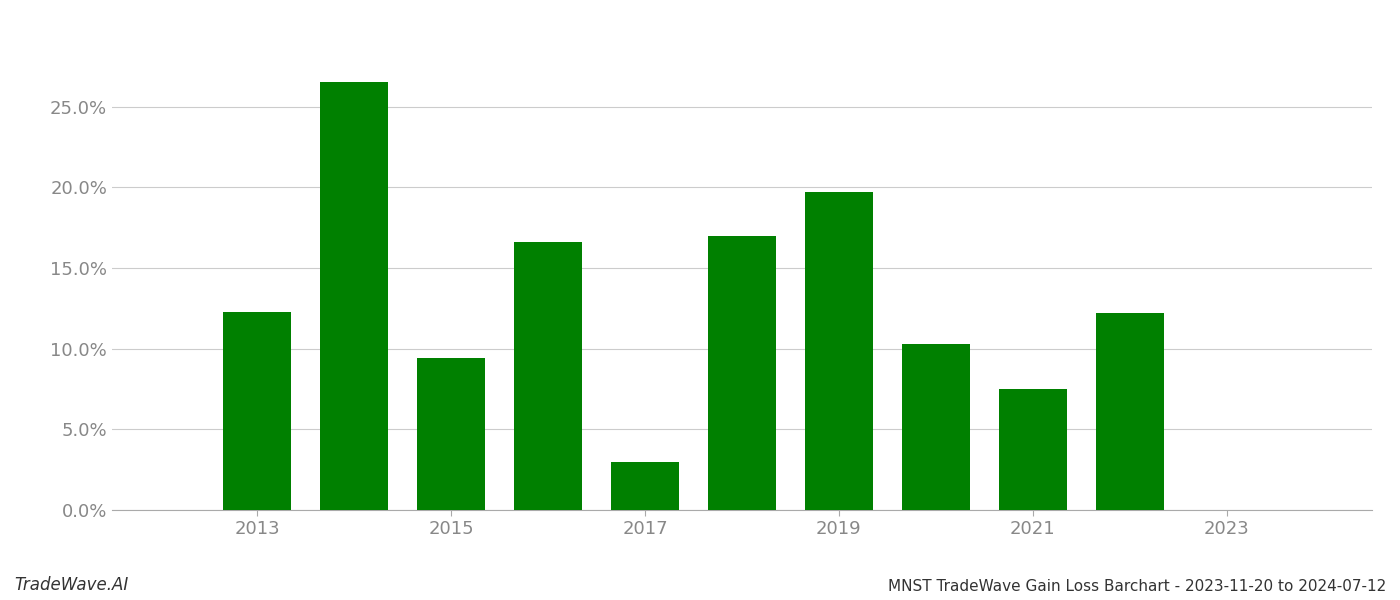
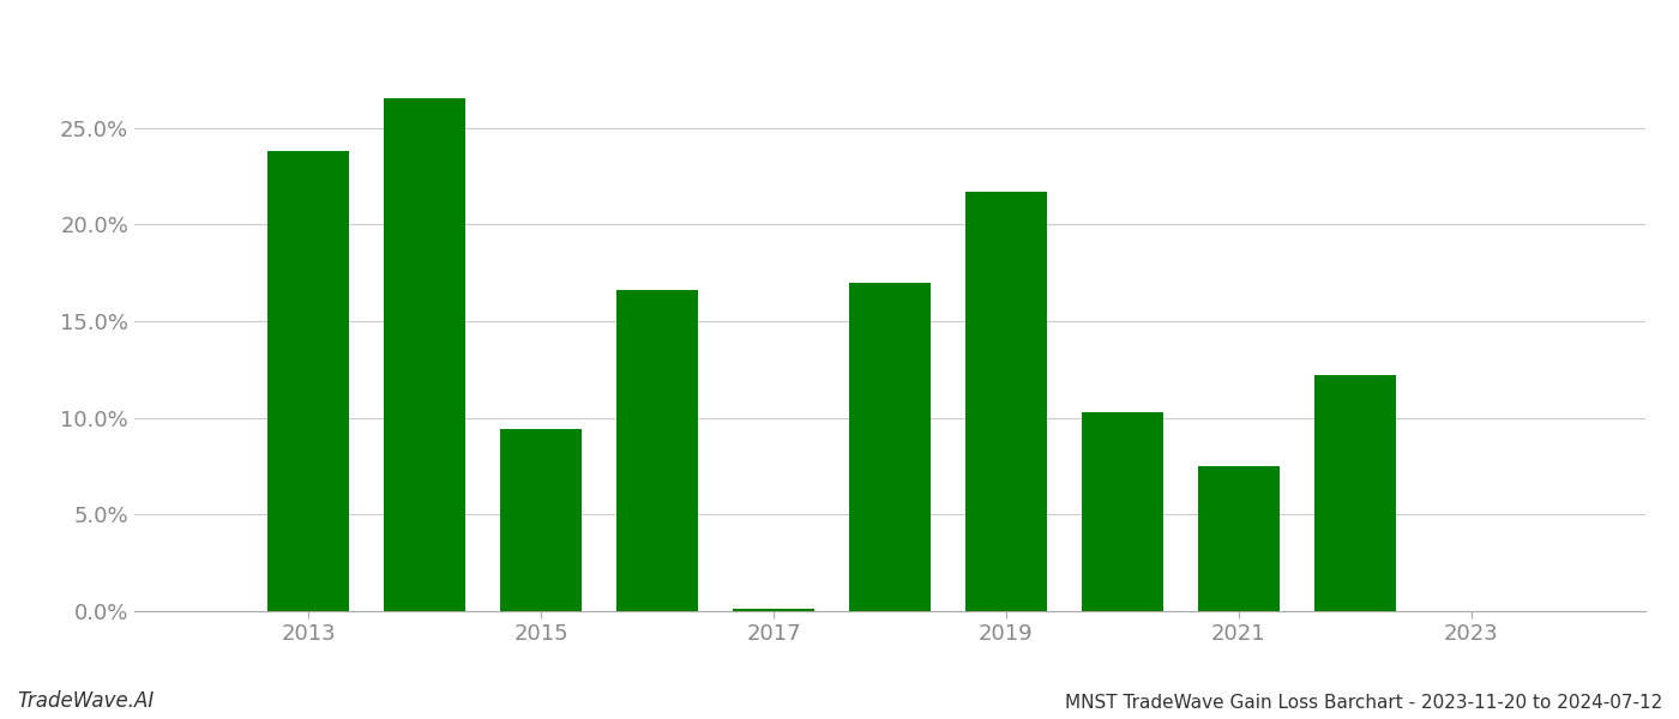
2013: 12.3% -> 23.8%
2017: 3.0% -> 0.1%
2019: 19.7% -> 21.7%
